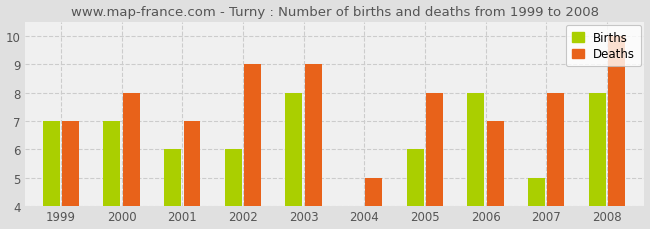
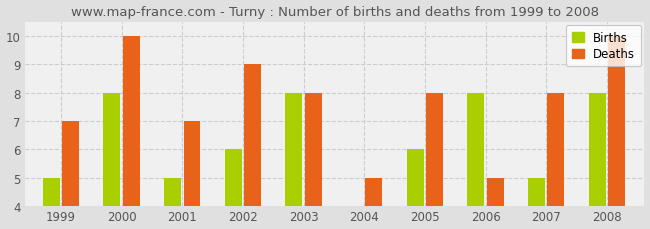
Births/1999: 7 -> 5
Births/2000: 7 -> 8
Deaths/2000: 8 -> 10
Births/2001: 6 -> 5
Deaths/2003: 9 -> 8
Deaths/2006: 7 -> 5
